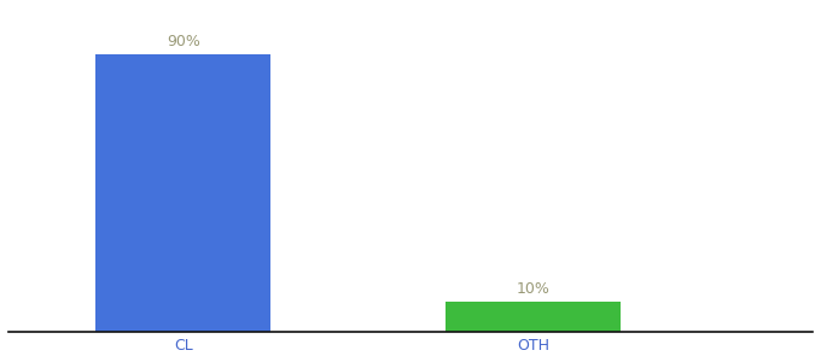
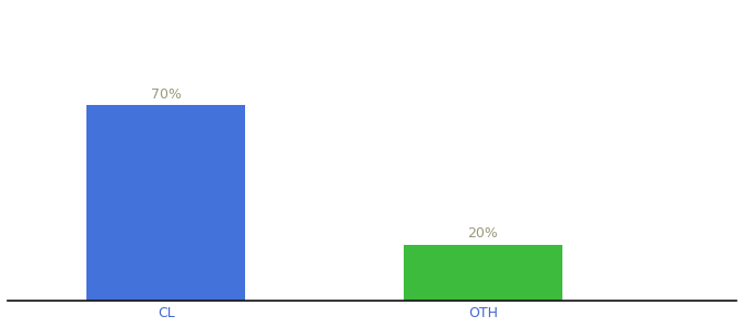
CL: 90% -> 70%
OTH: 10% -> 20%
